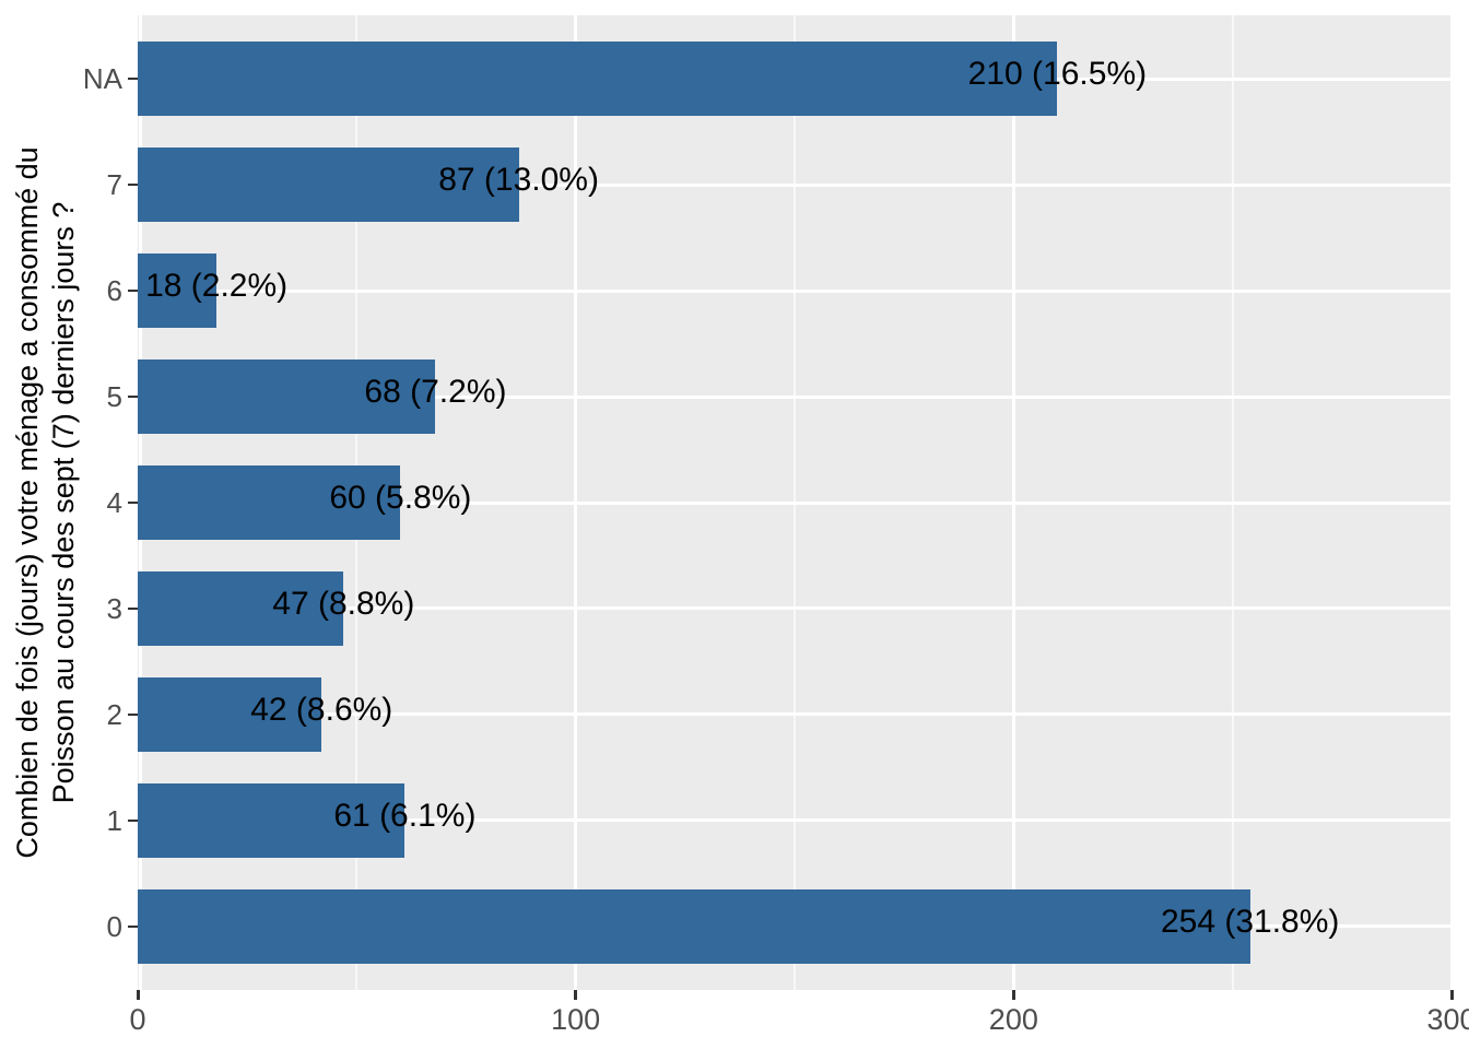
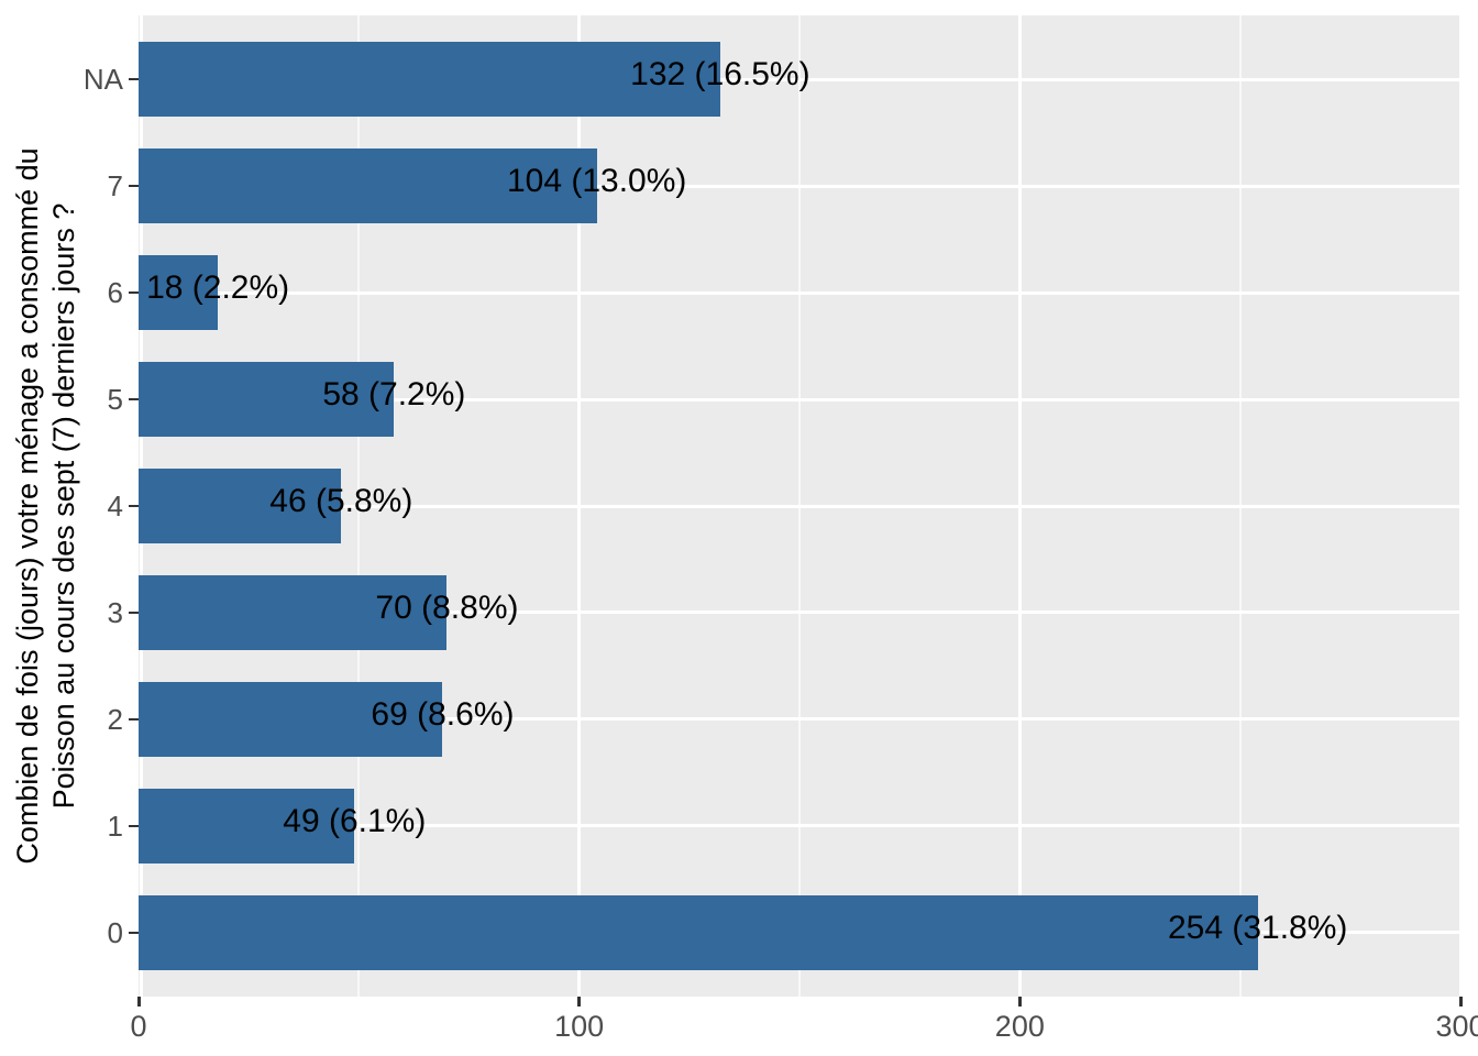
NA: 210 -> 132
7: 87 -> 104
5: 68 -> 58
4: 60 -> 46
3: 47 -> 70
2: 42 -> 69
1: 61 -> 49
